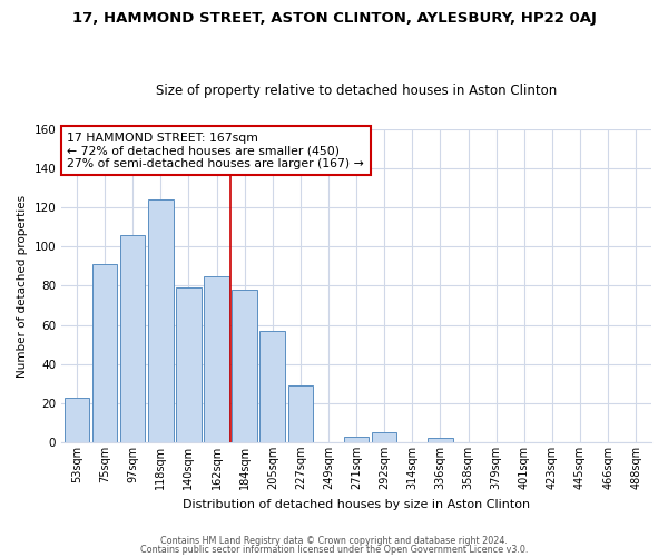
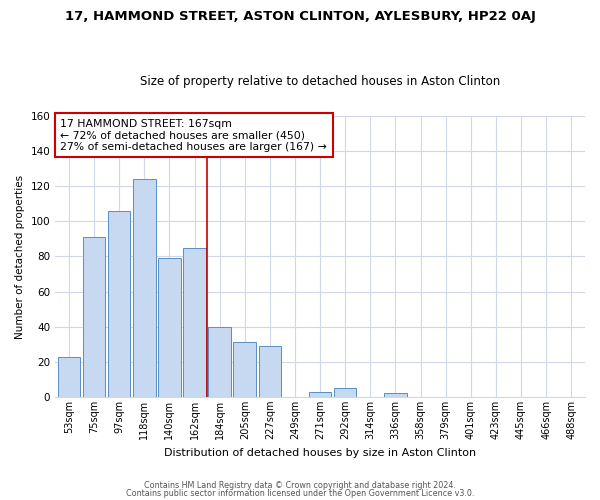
184sqm: 78 -> 40
205sqm: 57 -> 31
